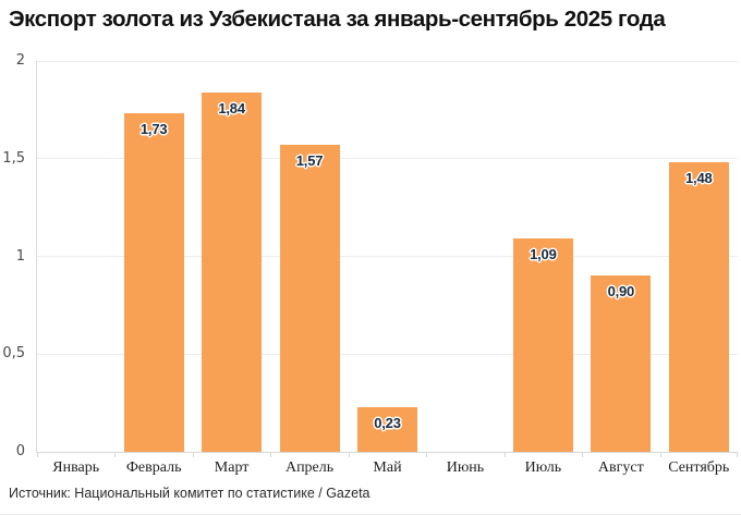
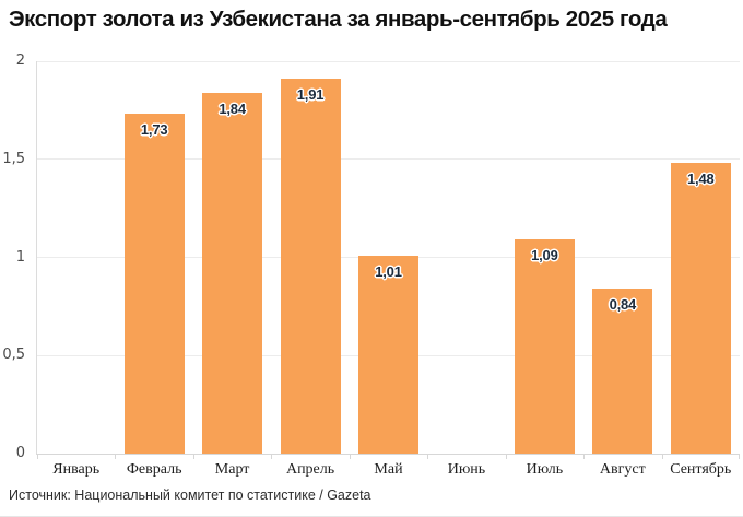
Апрель: 1,57 -> 1,91
Май: 0,23 -> 1,01
Август: 0,90 -> 0,84
